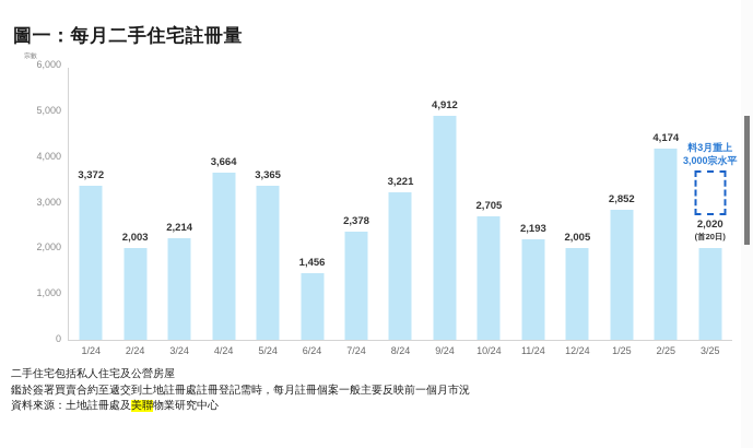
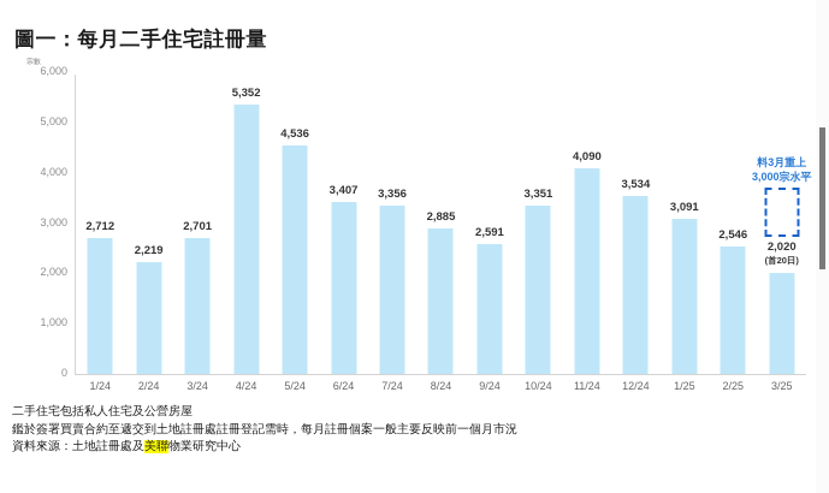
1/24: 3,372 -> 2,712
2/24: 2,003 -> 2,219
3/24: 2,214 -> 2,701
4/24: 3,664 -> 5,352
5/24: 3,365 -> 4,536
6/24: 1,456 -> 3,407
7/24: 2,378 -> 3,356
8/24: 3,221 -> 2,885
9/24: 4,912 -> 2,591
10/24: 2,705 -> 3,351
11/24: 2,193 -> 4,090
12/24: 2,005 -> 3,534
1/25: 2,852 -> 3,091
2/25: 4,174 -> 2,546
